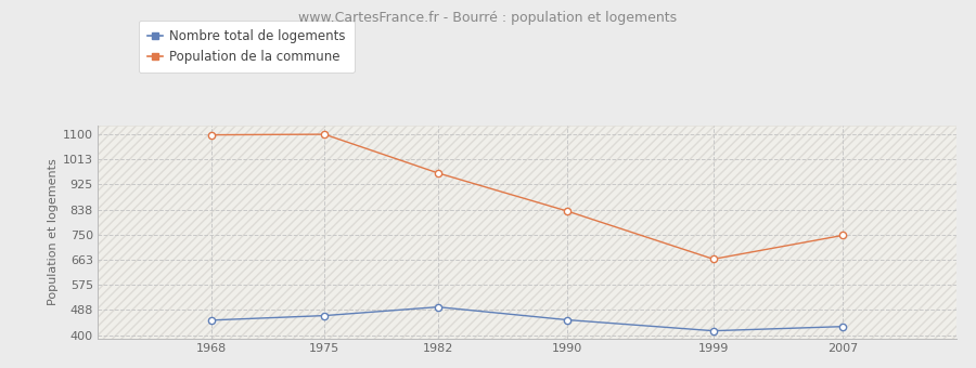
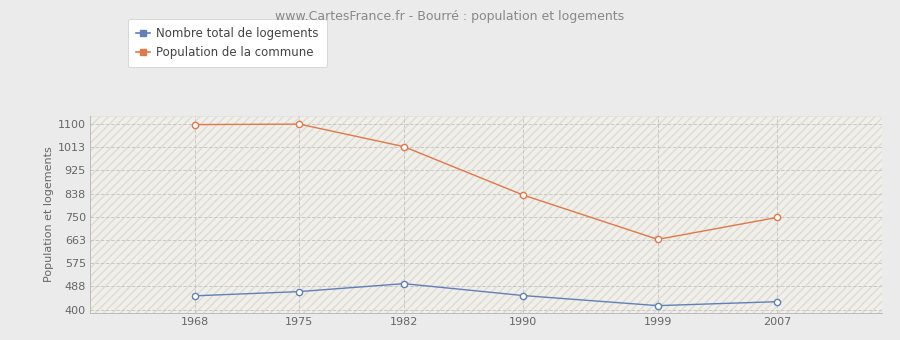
Population de la commune/1982: 965 -> 1015
